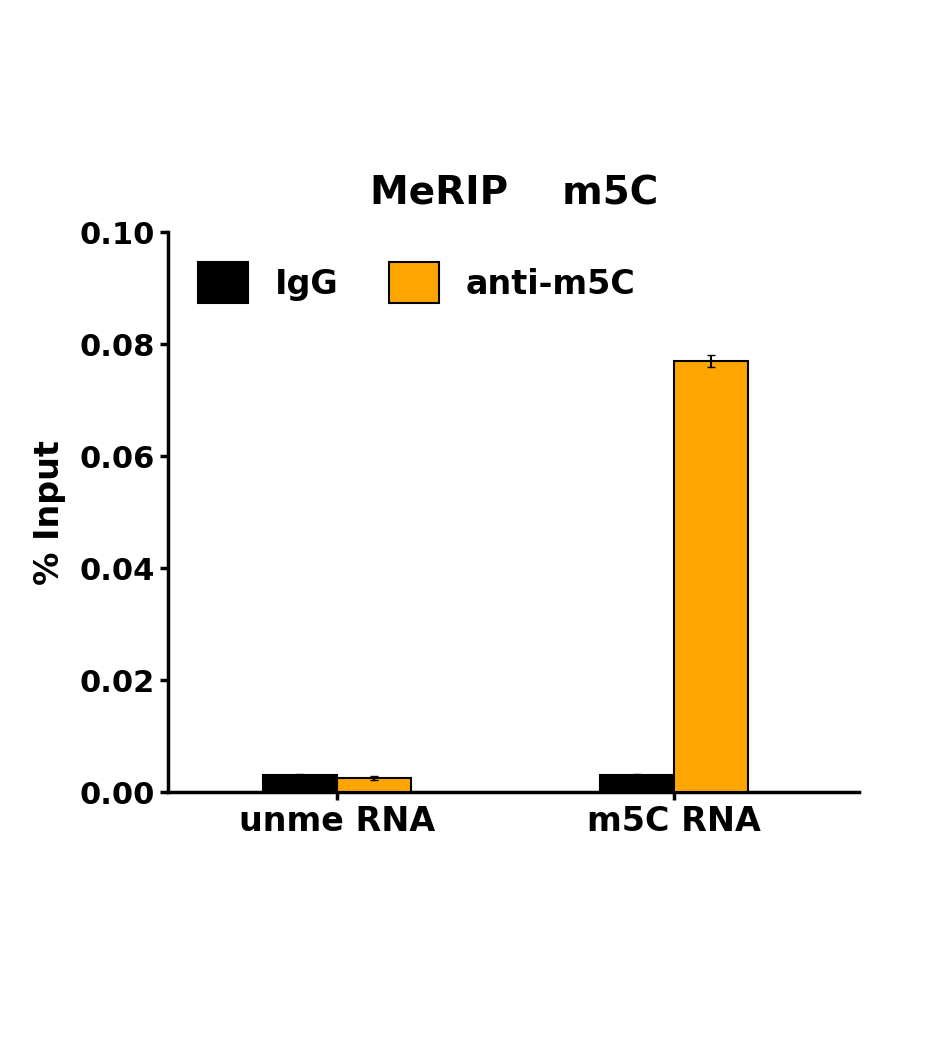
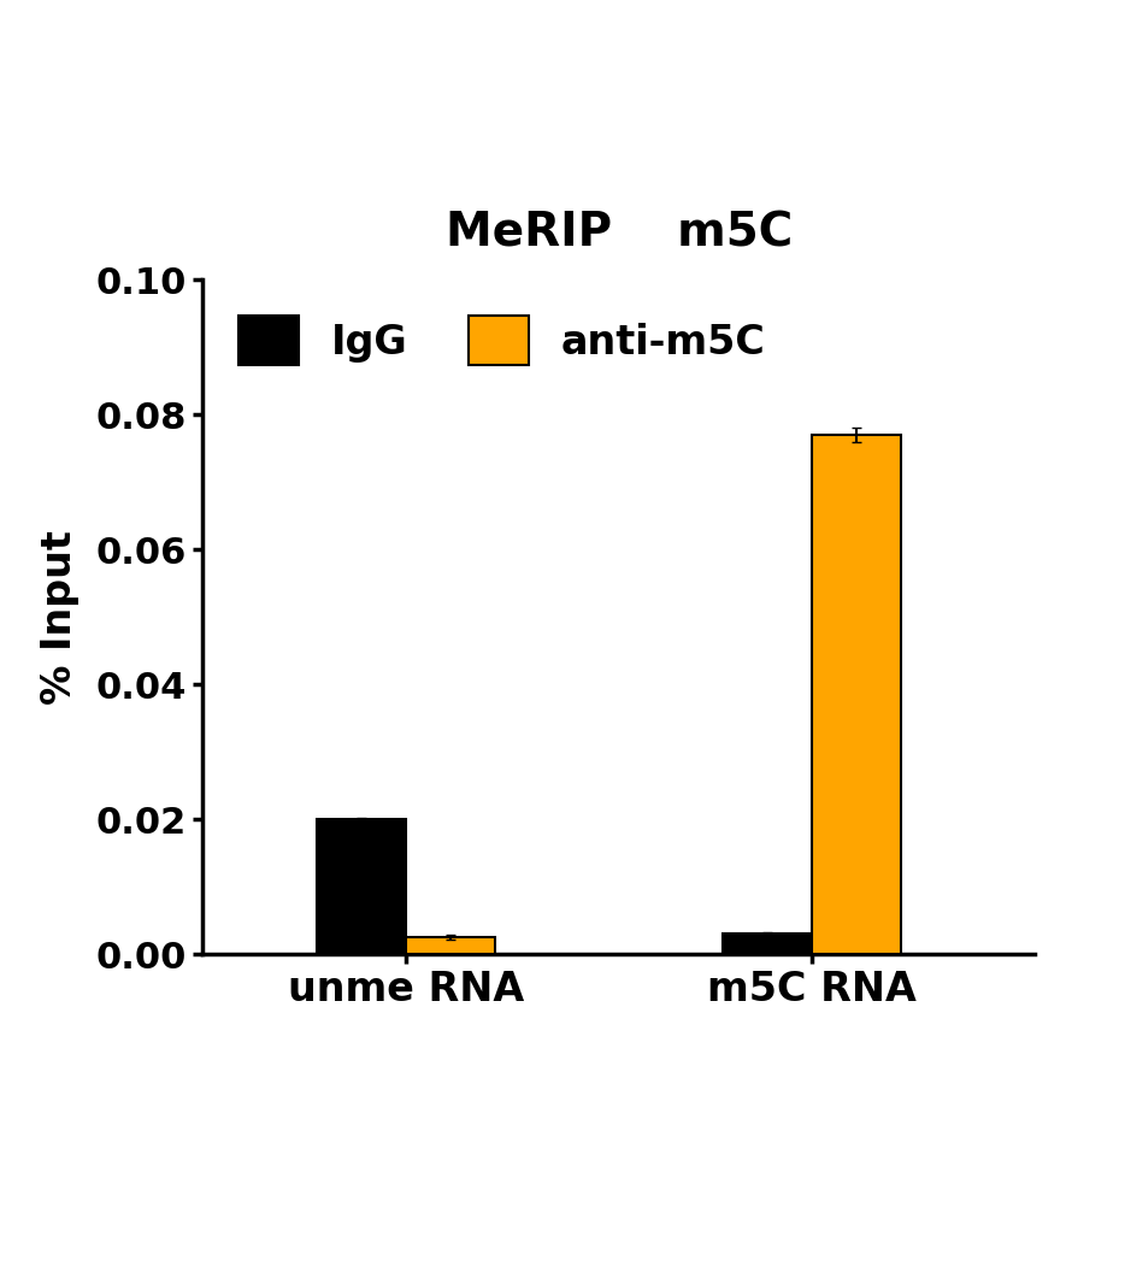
IgG/unme RNA: 0.003 -> 0.020
